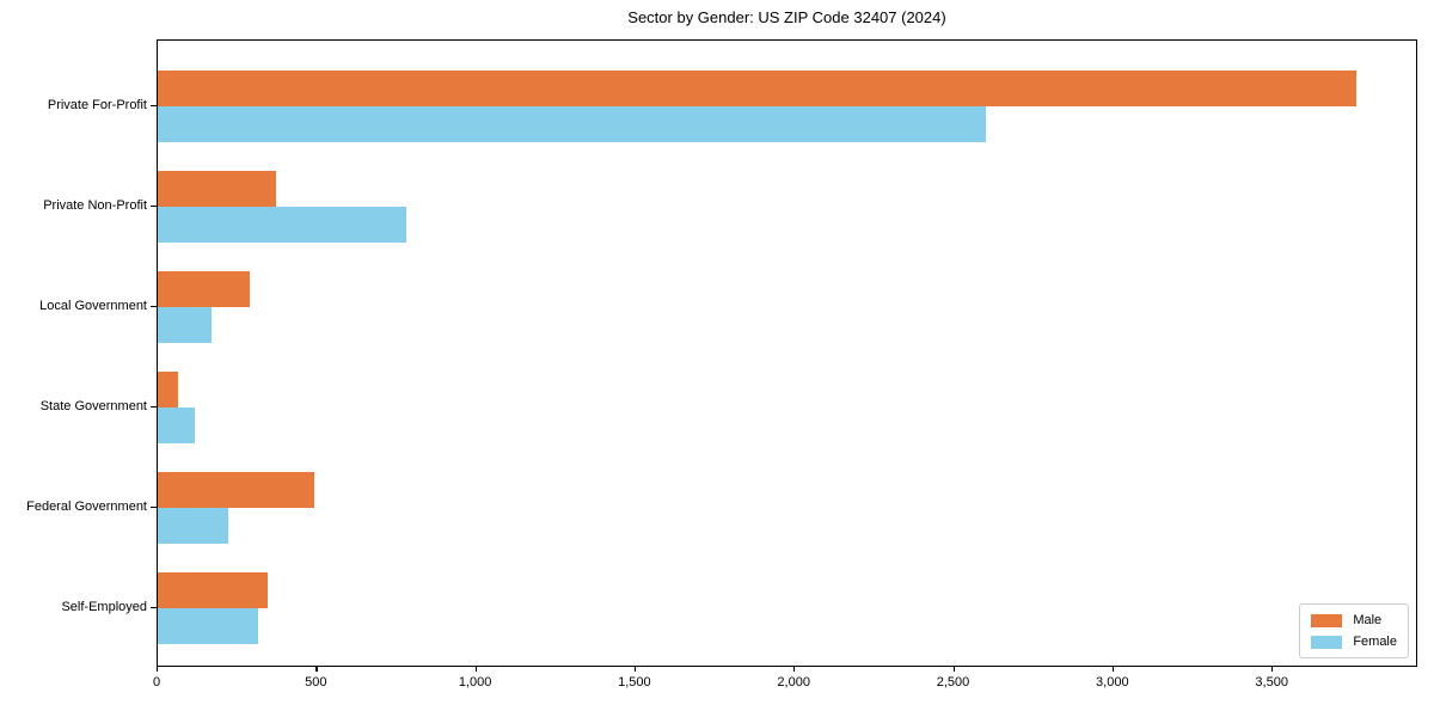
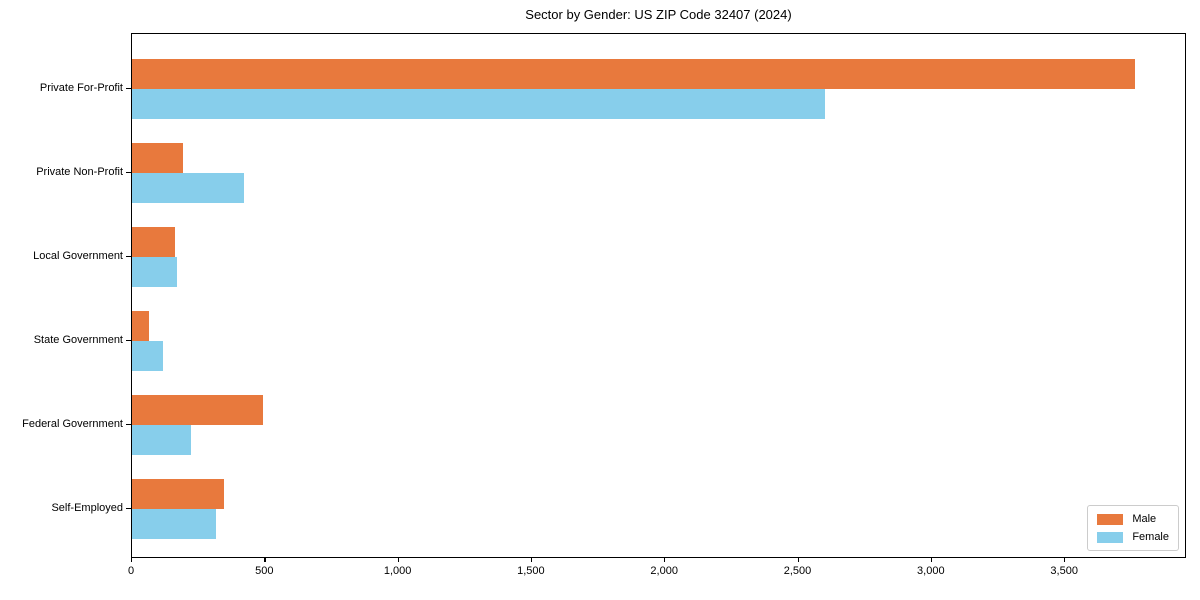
Male/Private Non-Profit: 370 -> 190
Female/Private Non-Profit: 780 -> 420
Male/Local Government: 290 -> 160
